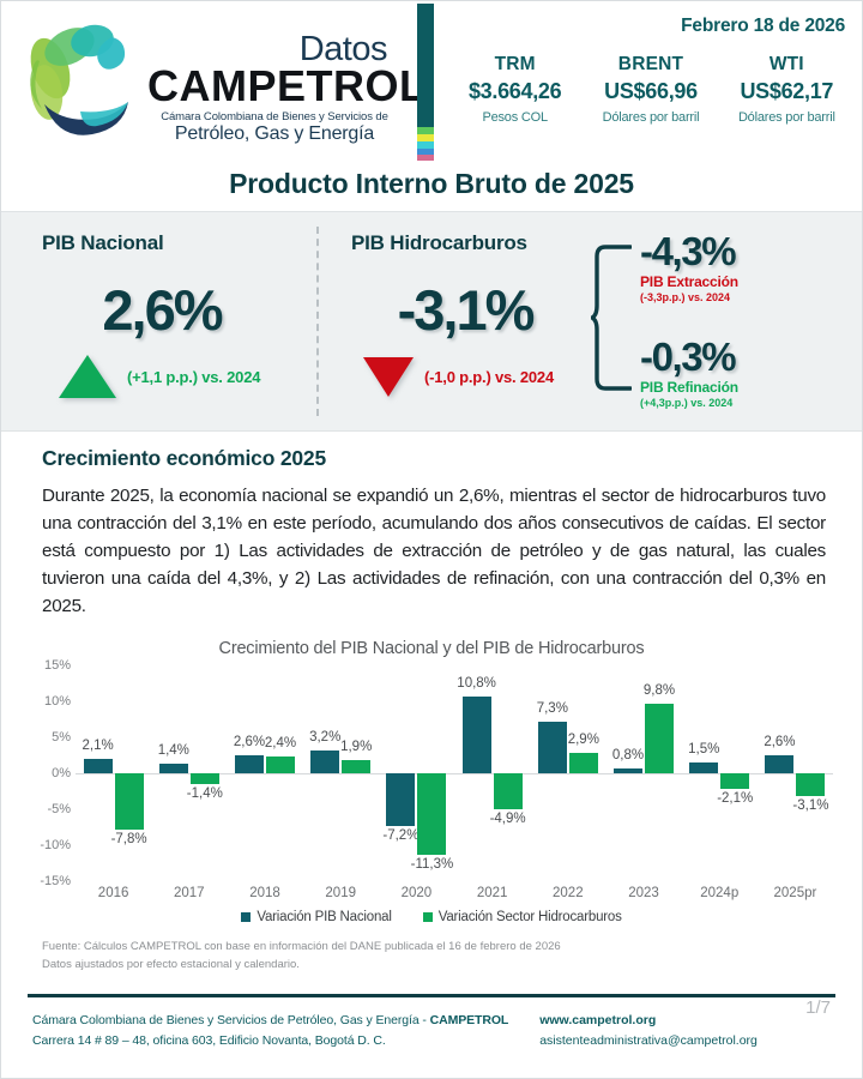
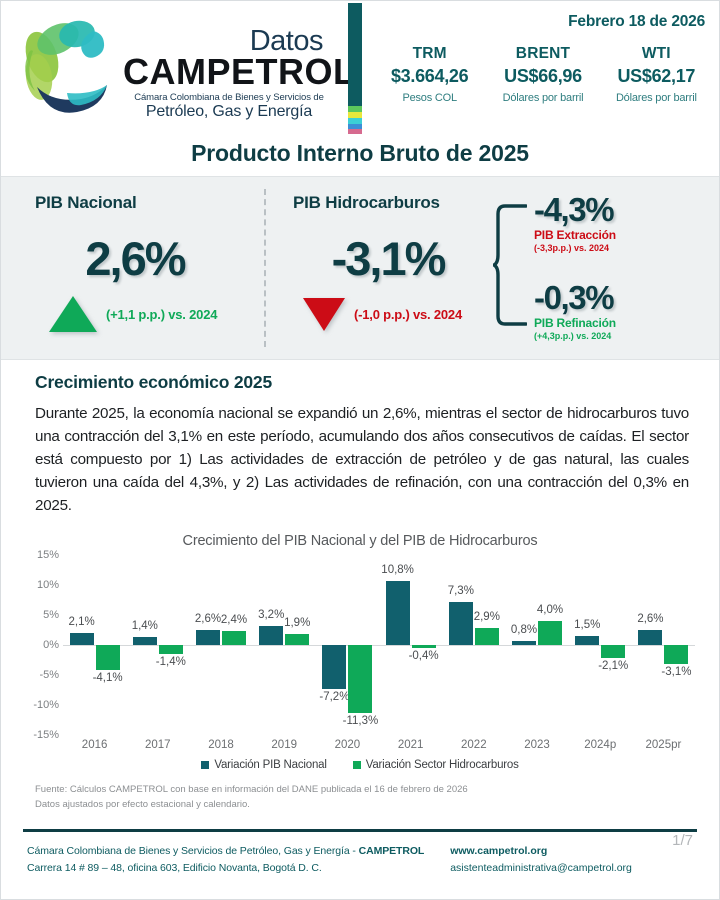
Variación Sector Hidrocarburos/2016: -7,8% -> -4,1%
Variación Sector Hidrocarburos/2021: -4,9% -> -0,4%
Variación Sector Hidrocarburos/2023: 9,8% -> 4,0%
